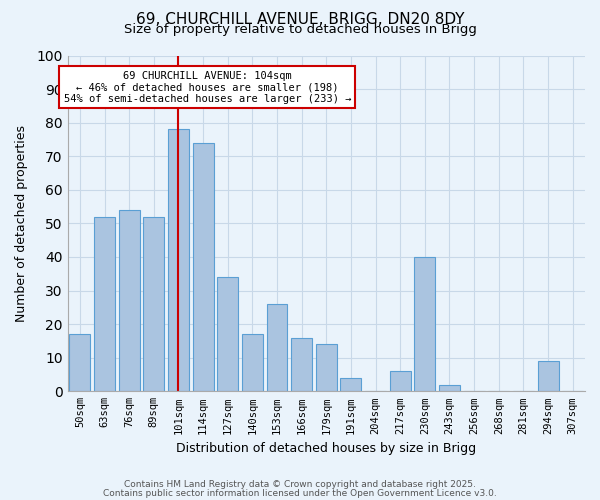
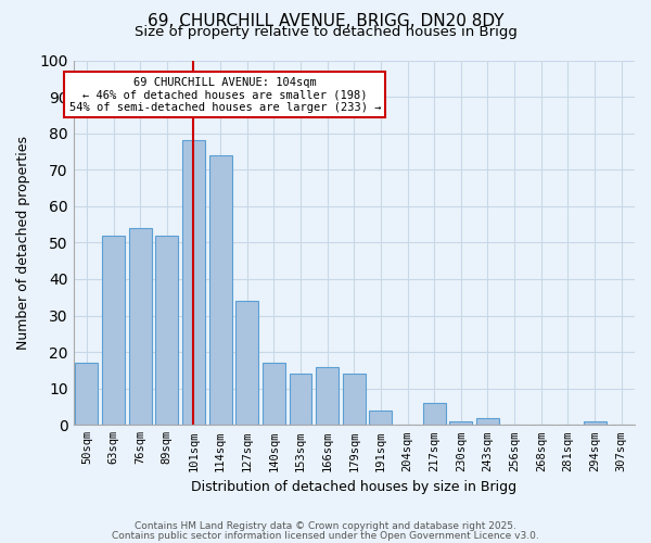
153sqm: 26 -> 14
230sqm: 40 -> 1
294sqm: 9 -> 1
